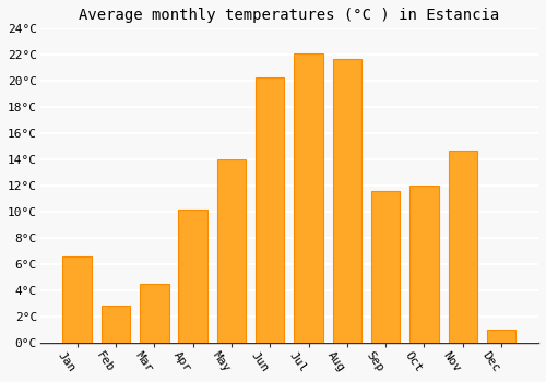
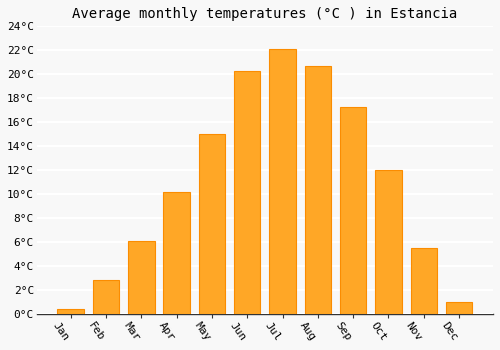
Jan: 6.6°C -> 0.4°C
Mar: 4.5°C -> 6.1°C
May: 14.0°C -> 15.0°C
Aug: 21.7°C -> 20.7°C
Sep: 11.6°C -> 17.3°C
Nov: 14.7°C -> 5.5°C
